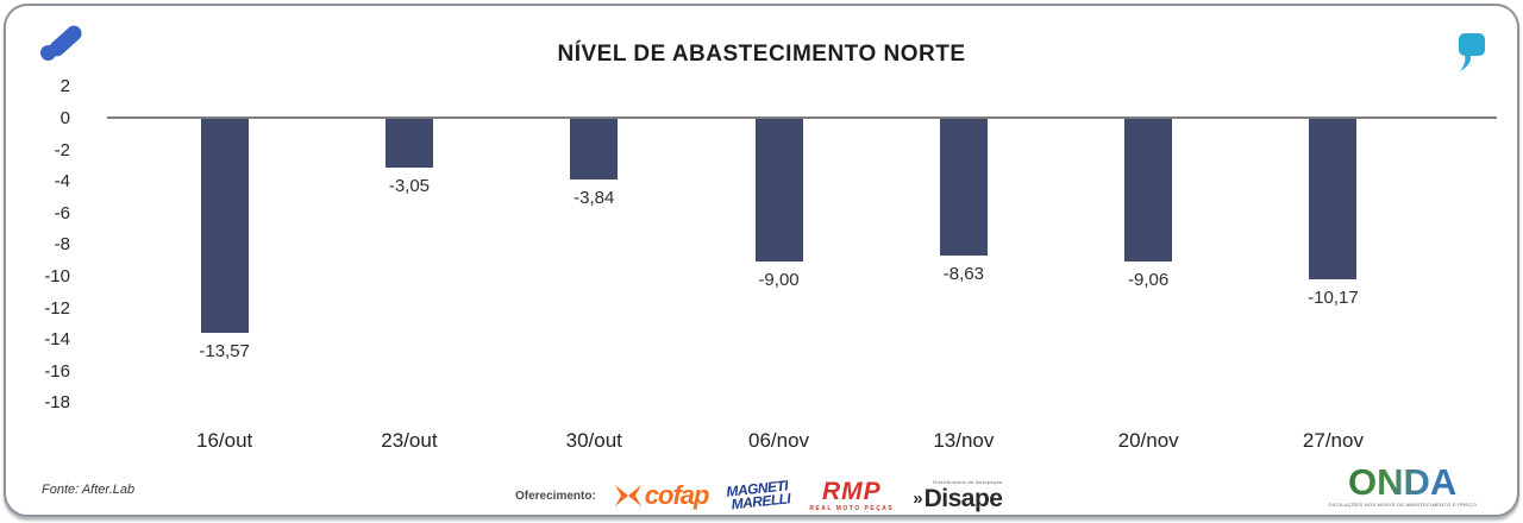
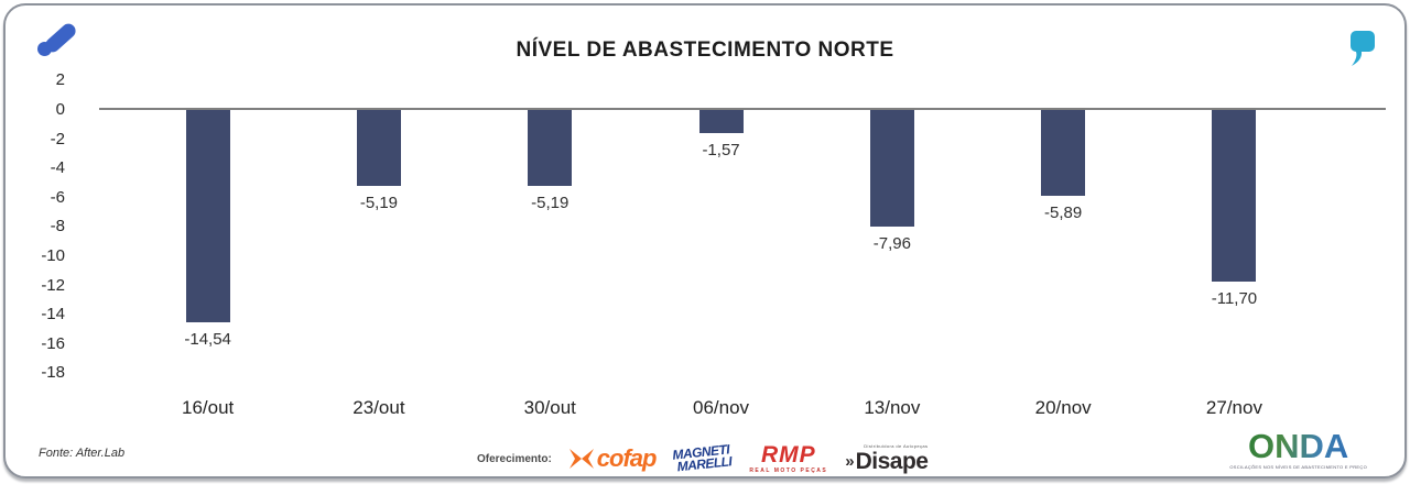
16/out: -13,57 -> -14,54
23/out: -3,05 -> -5,19
30/out: -3,84 -> -5,19
06/nov: -9,00 -> -1,57
13/nov: -8,63 -> -7,96
20/nov: -9,06 -> -5,89
27/nov: -10,17 -> -11,70
